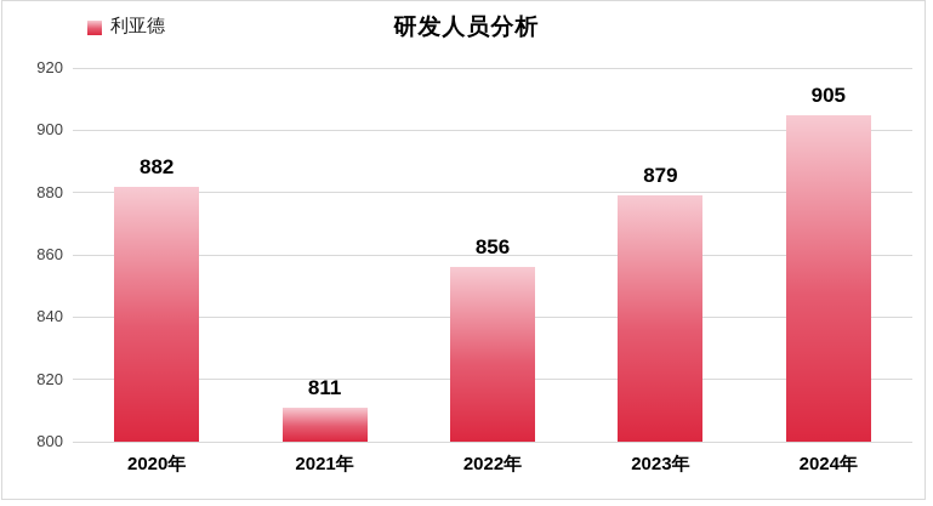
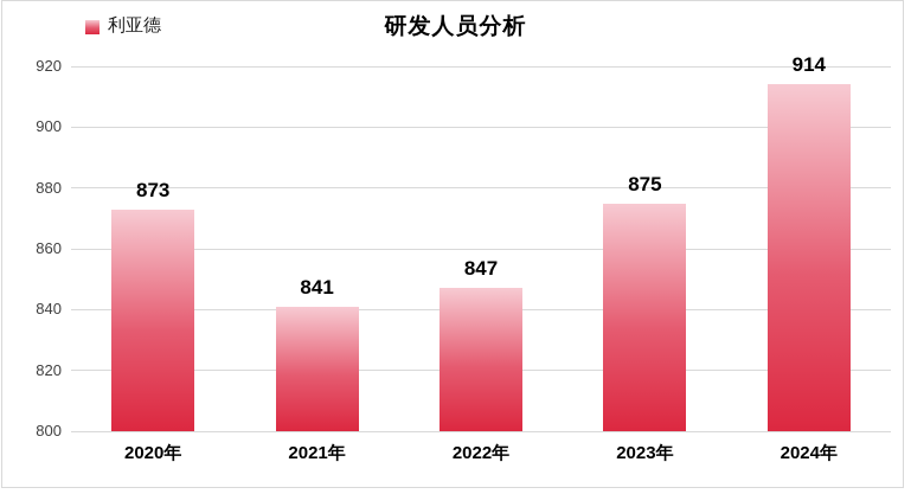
2020年: 882 -> 873
2021年: 811 -> 841
2022年: 856 -> 847
2023年: 879 -> 875
2024年: 905 -> 914
